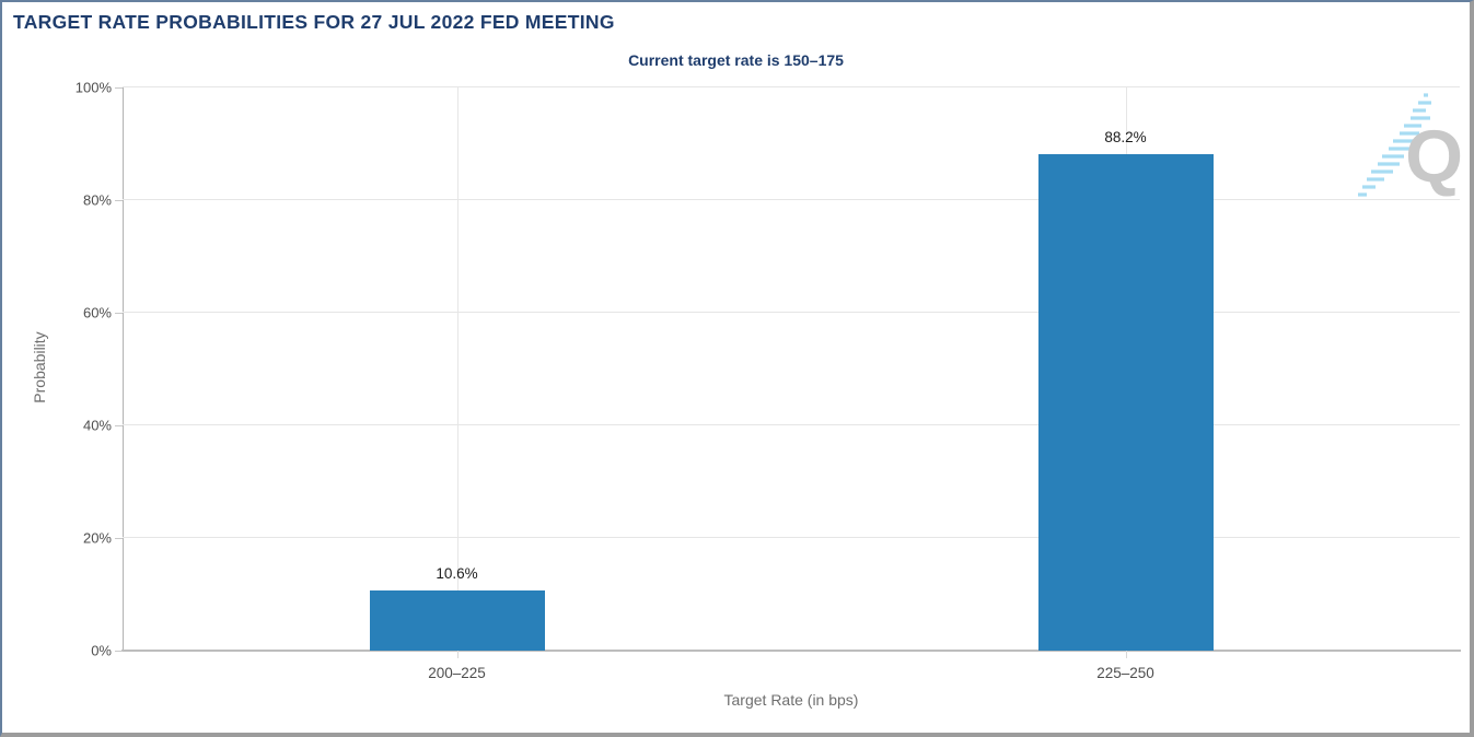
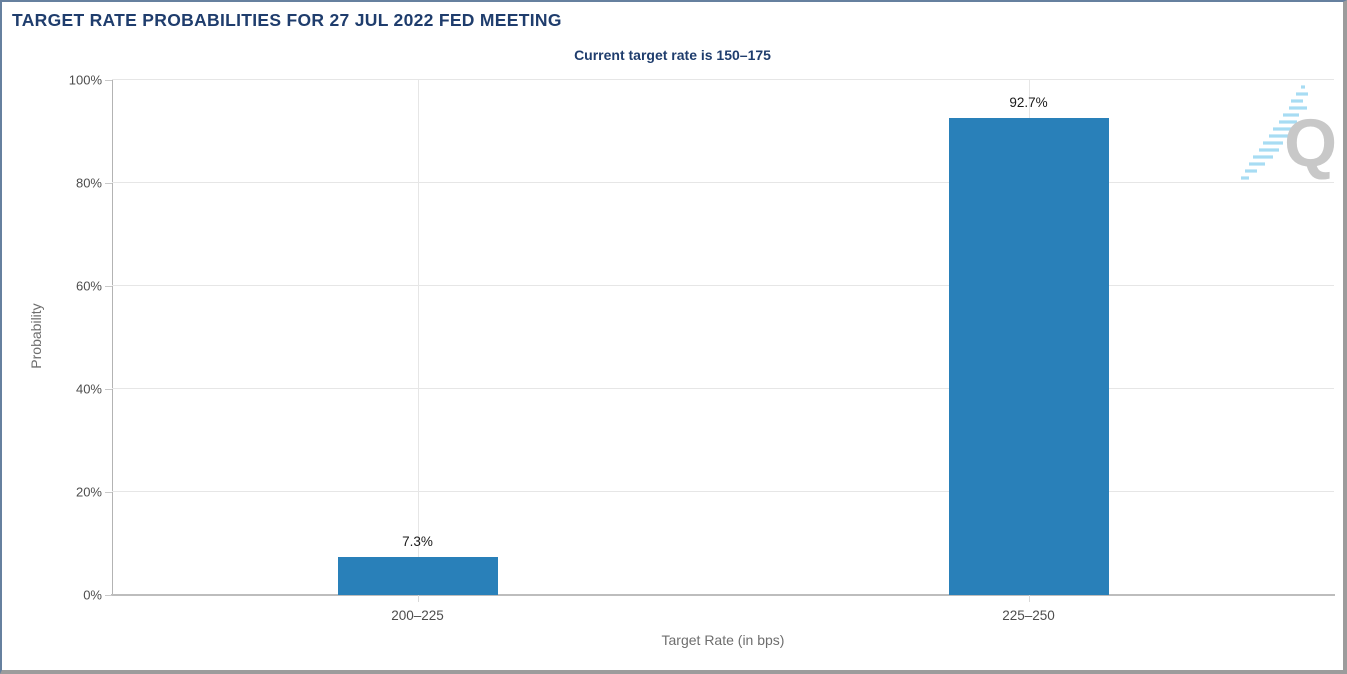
200–225: 10.6% -> 7.3%
225–250: 88.2% -> 92.7%
